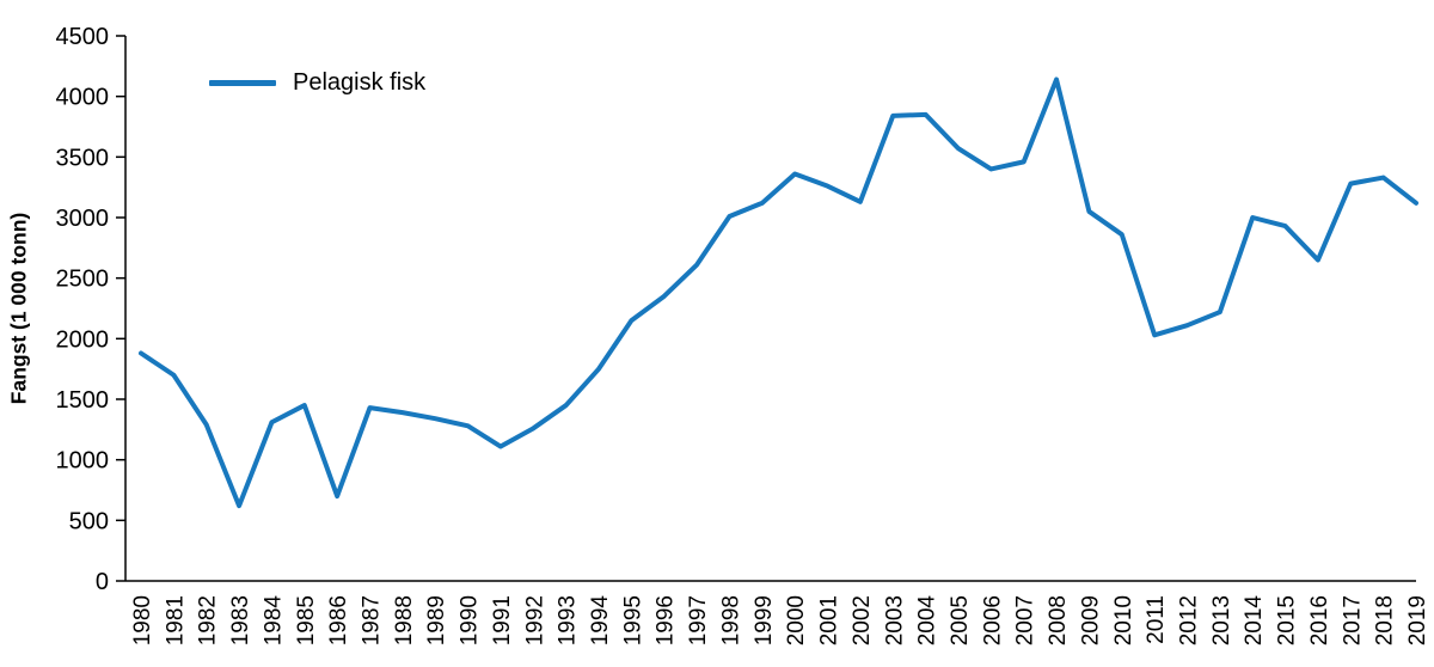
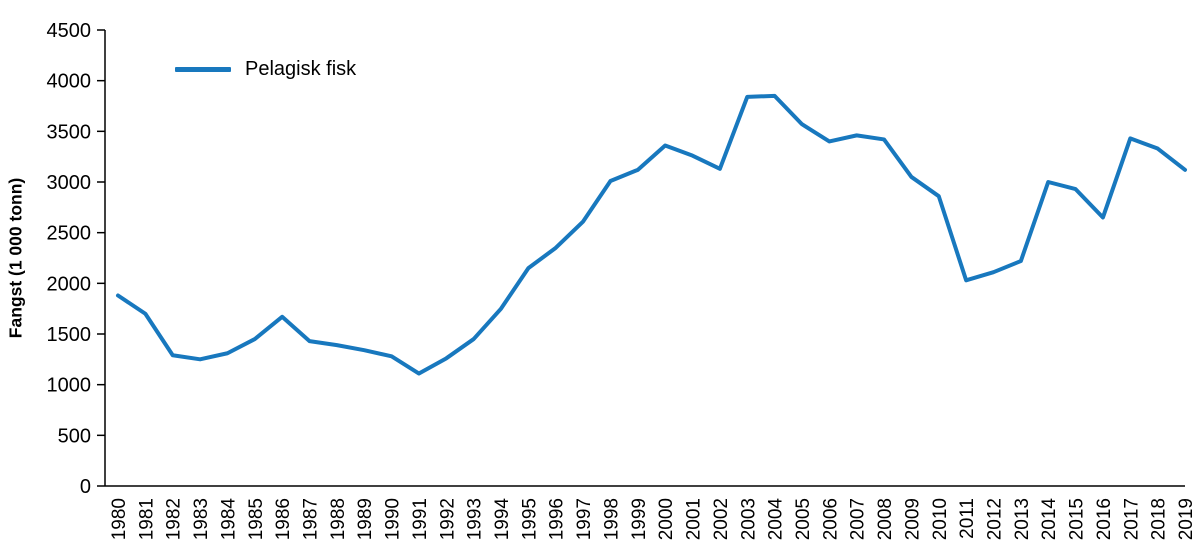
1983: 620 -> 1250
1986: 700 -> 1670
2008: 4140 -> 3420
2017: 3280 -> 3430
